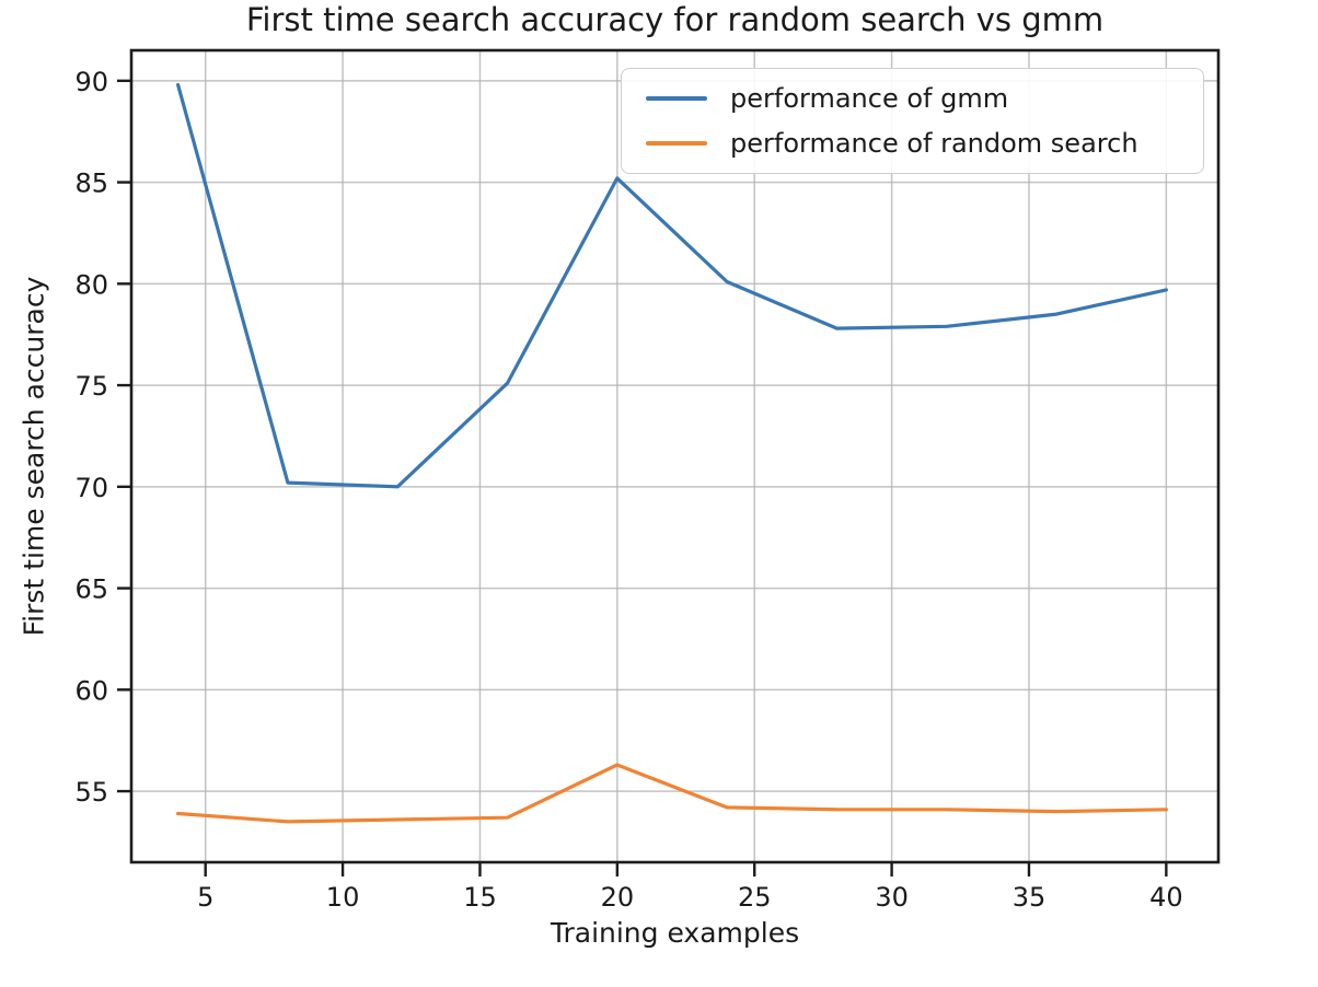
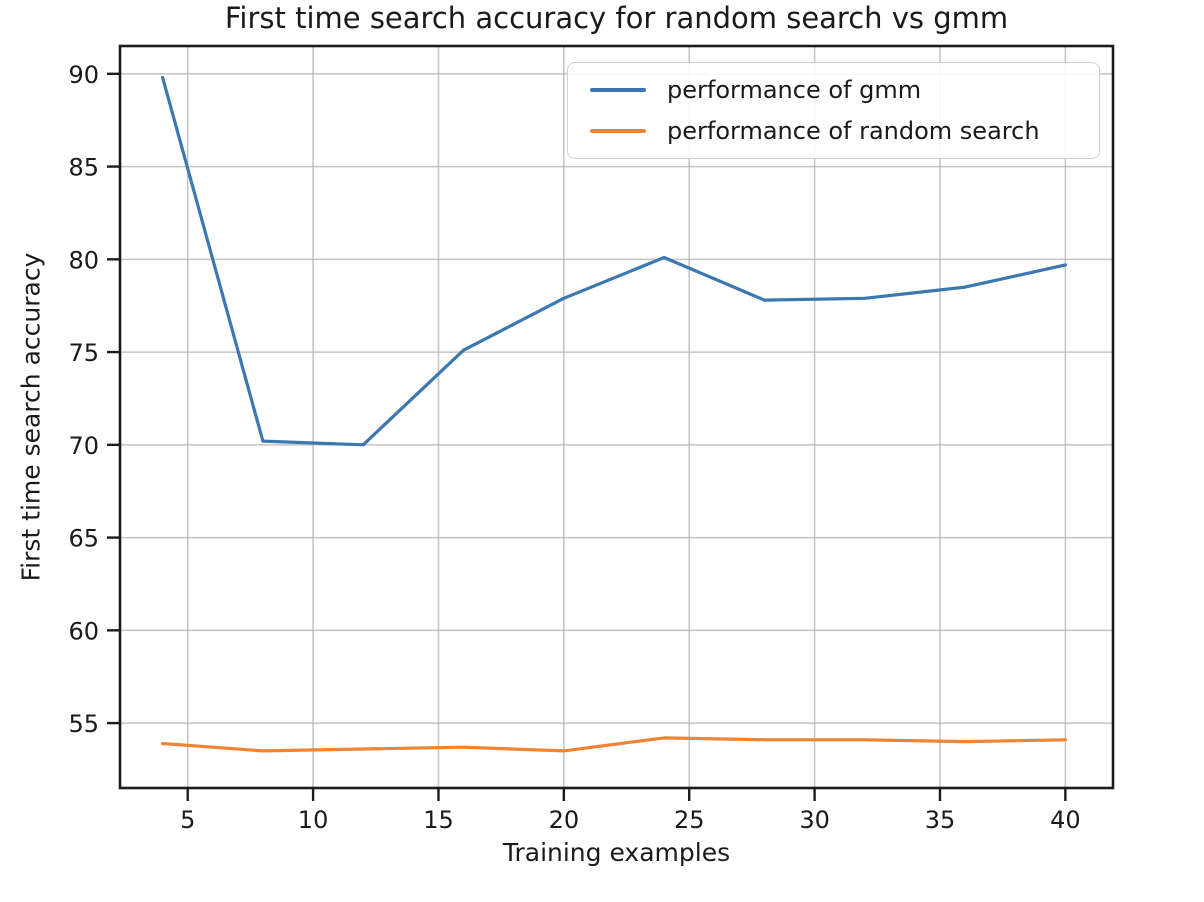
performance of gmm/20: 85.2 -> 77.9
performance of random search/20: 56.3 -> 53.5
